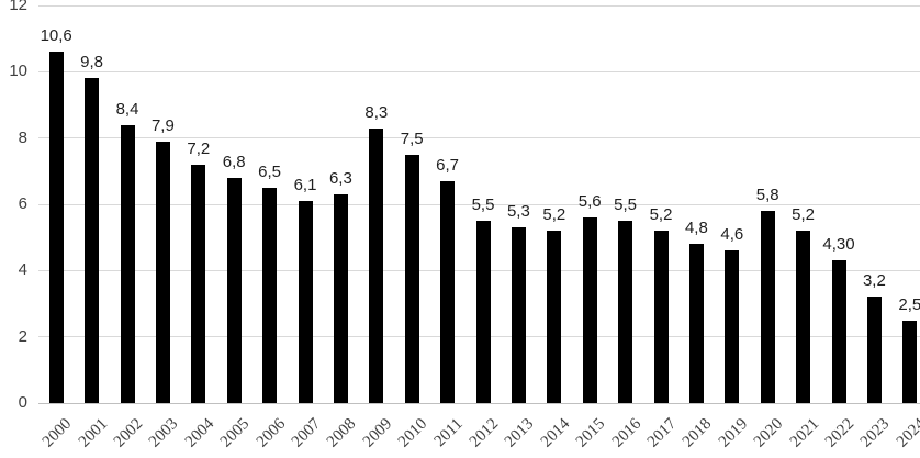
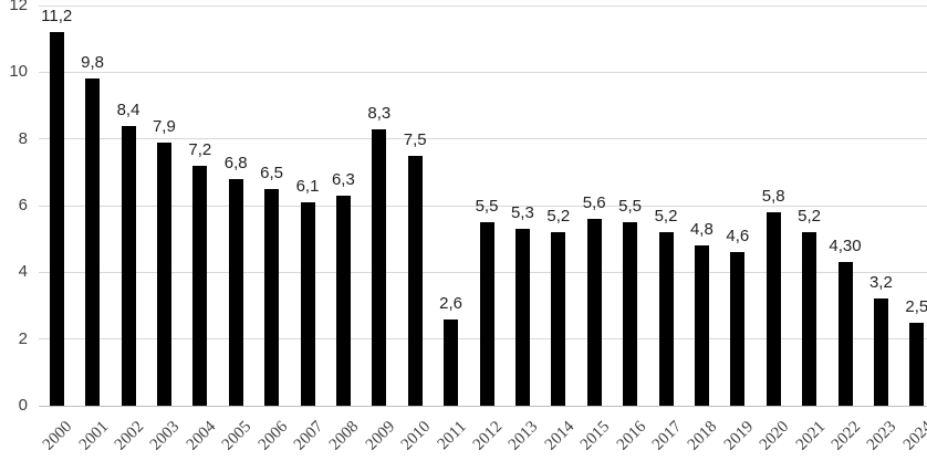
2000: 10,6 -> 11,2
2011: 6,7 -> 2,6
